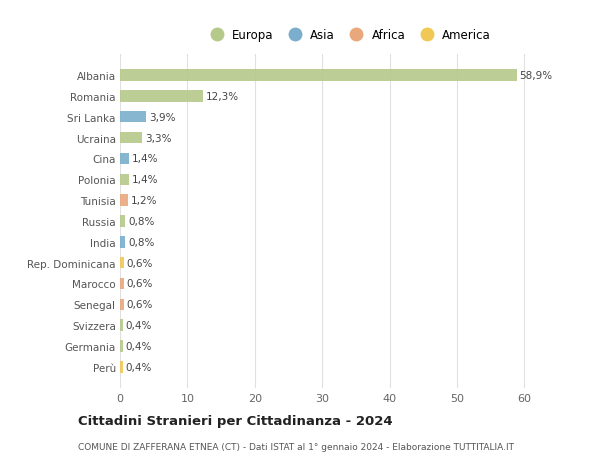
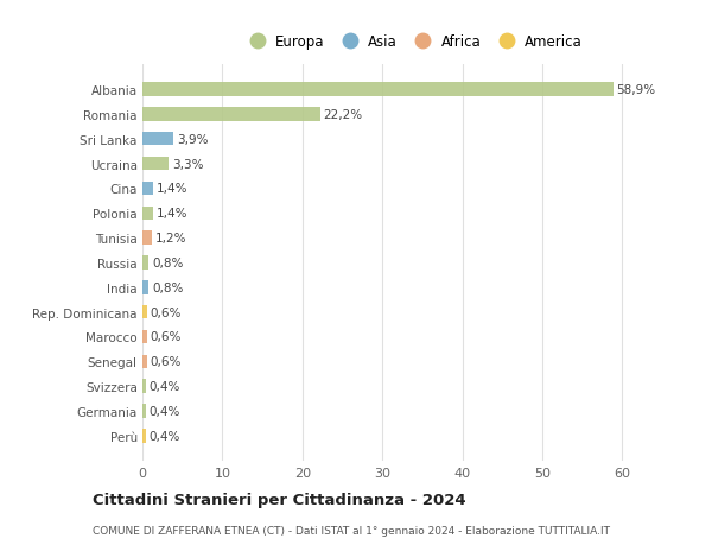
Romania: 12,3% -> 22,2%
